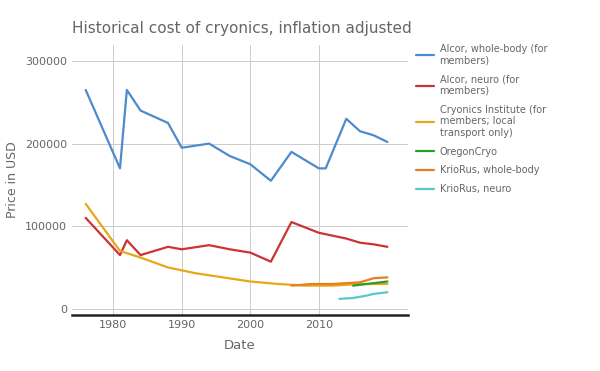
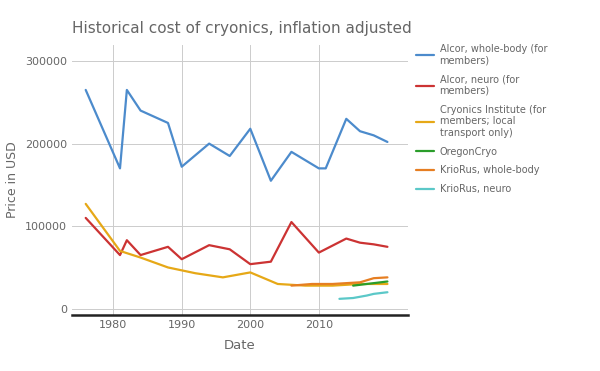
Alcor, whole-body (for members)/1990: 195000 -> 172000
Alcor, neuro (for members)/1990: 72000 -> 60000
Alcor, whole-body (for members)/2000: 175000 -> 218000
Alcor, neuro (for members)/2000: 68000 -> 54000
Cryonics Institute (for members; local transport only)/2000: 33000 -> 44000
Alcor, neuro (for members)/2010: 92000 -> 68000
